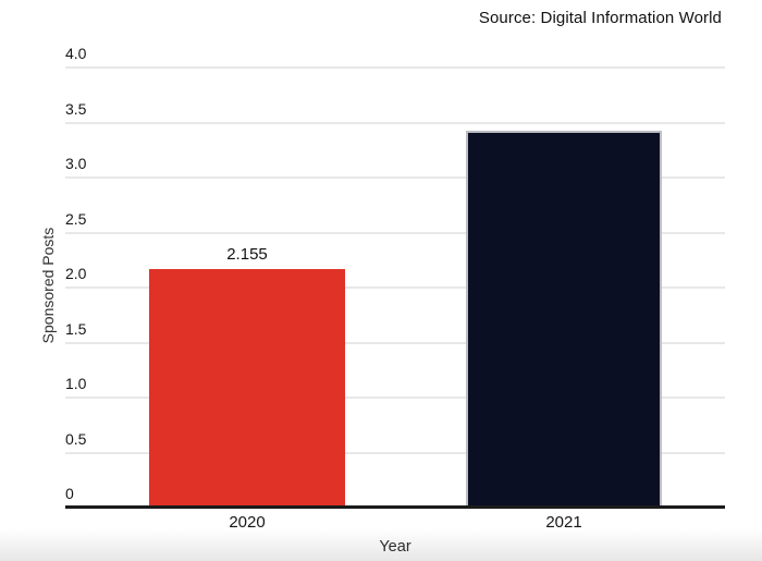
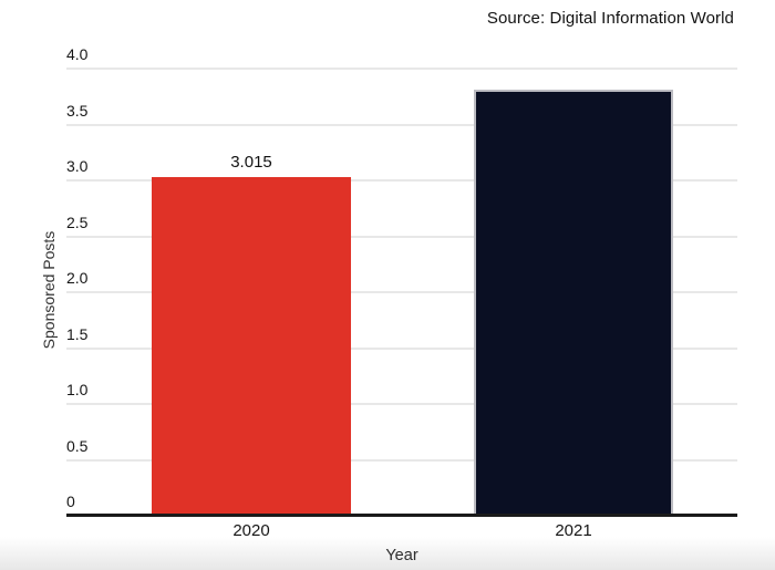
2020: 2.155 -> 3.015
2021: 3.42 -> 3.80
